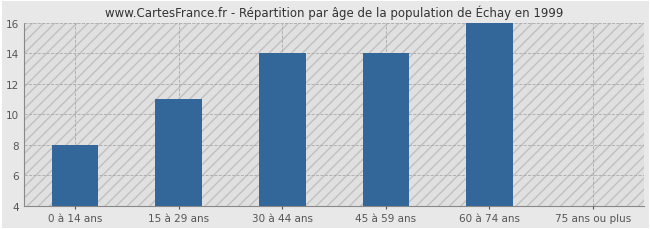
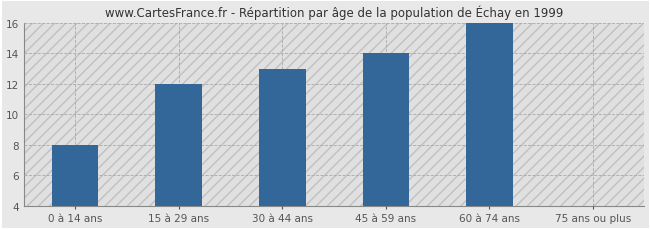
15 à 29 ans: 11 -> 12
30 à 44 ans: 14 -> 13
